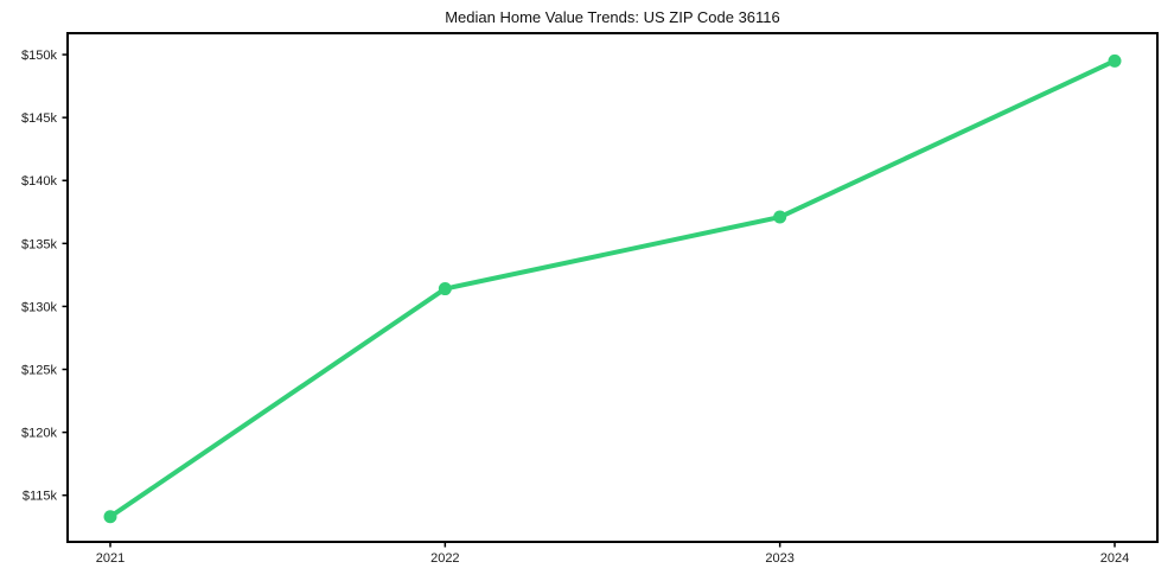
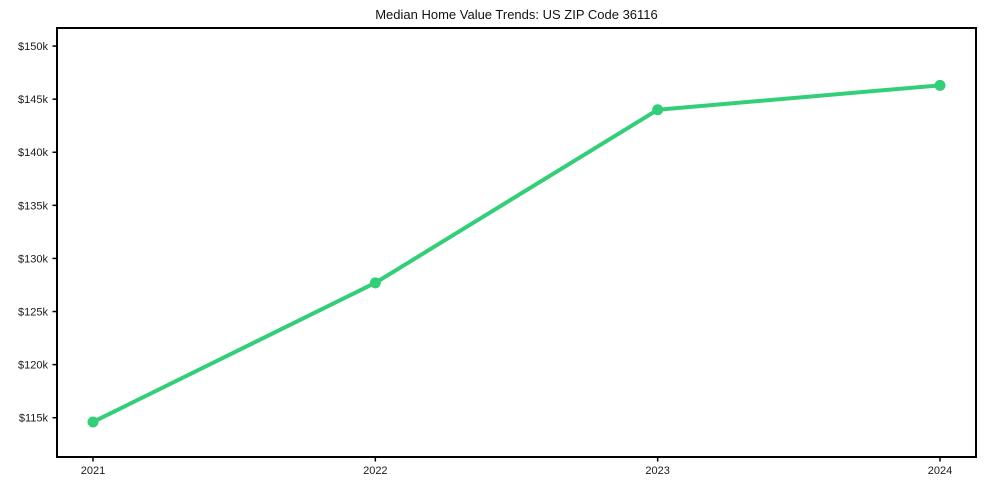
2021: $113.3k -> $114.6k
2022: $131.4k -> $127.7k
2023: $137.1k -> $144.0k
2024: $149.5k -> $146.3k
